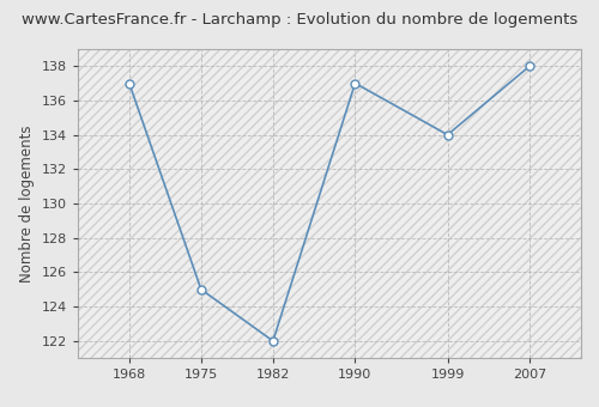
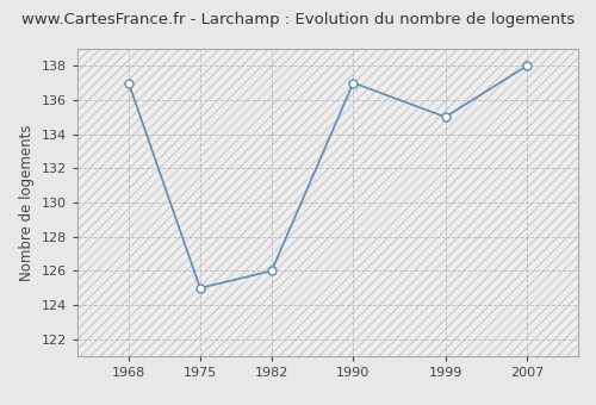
1982: 122 -> 126
1999: 134 -> 135
